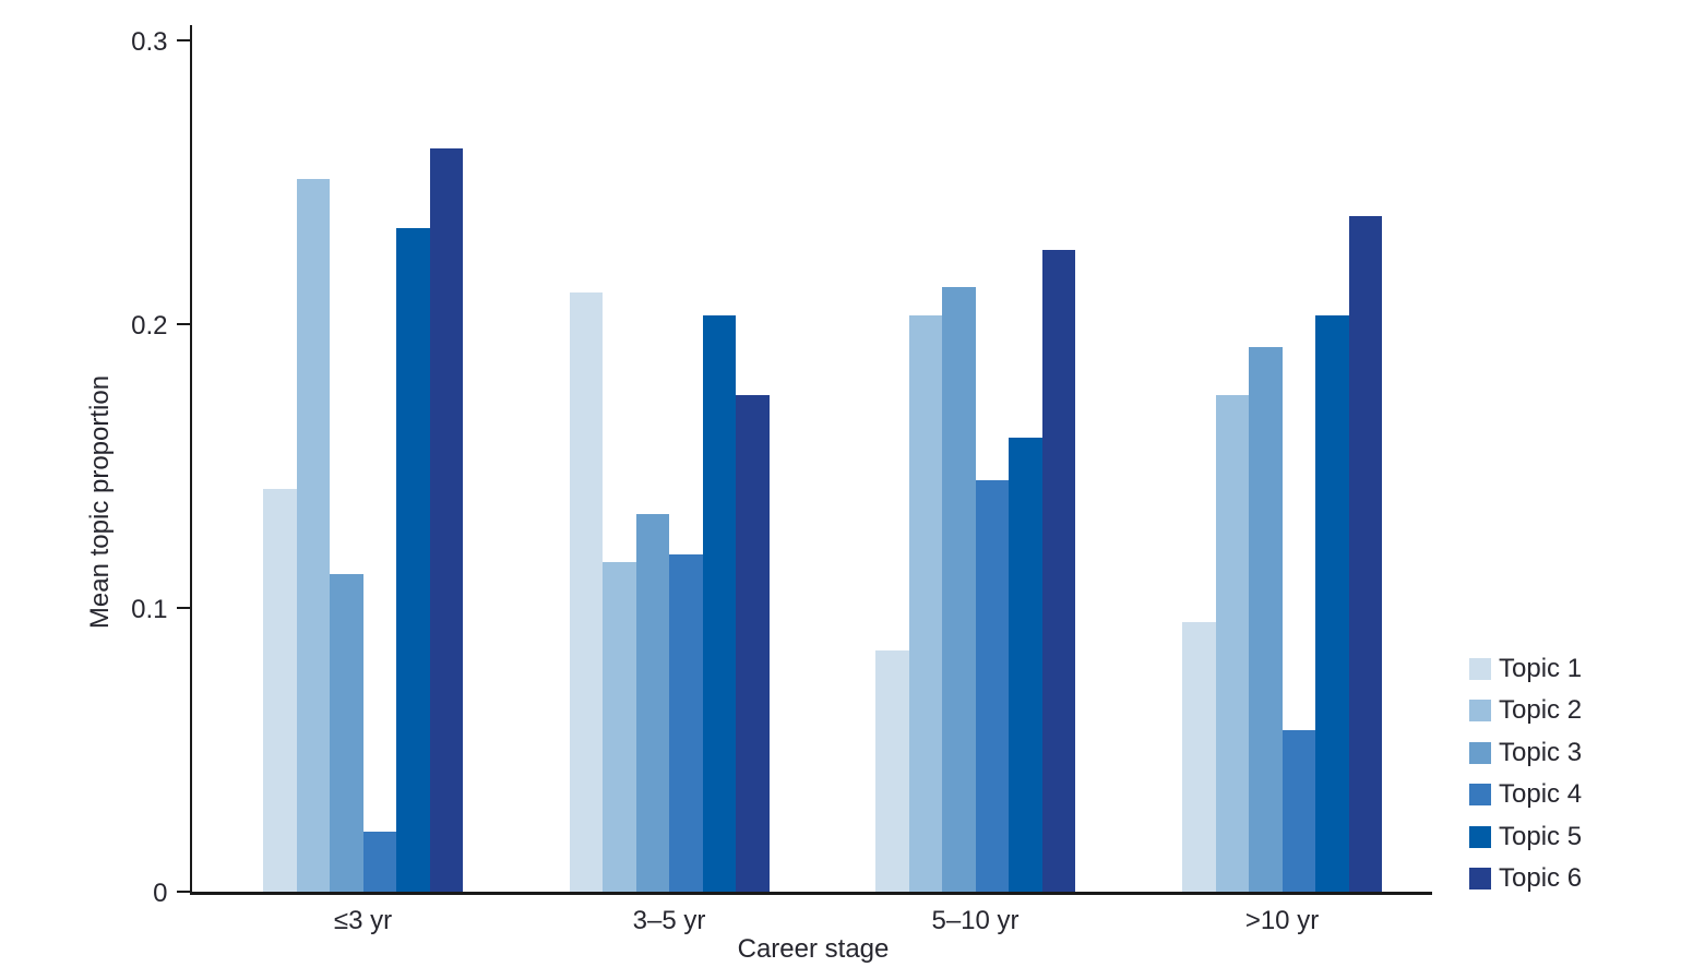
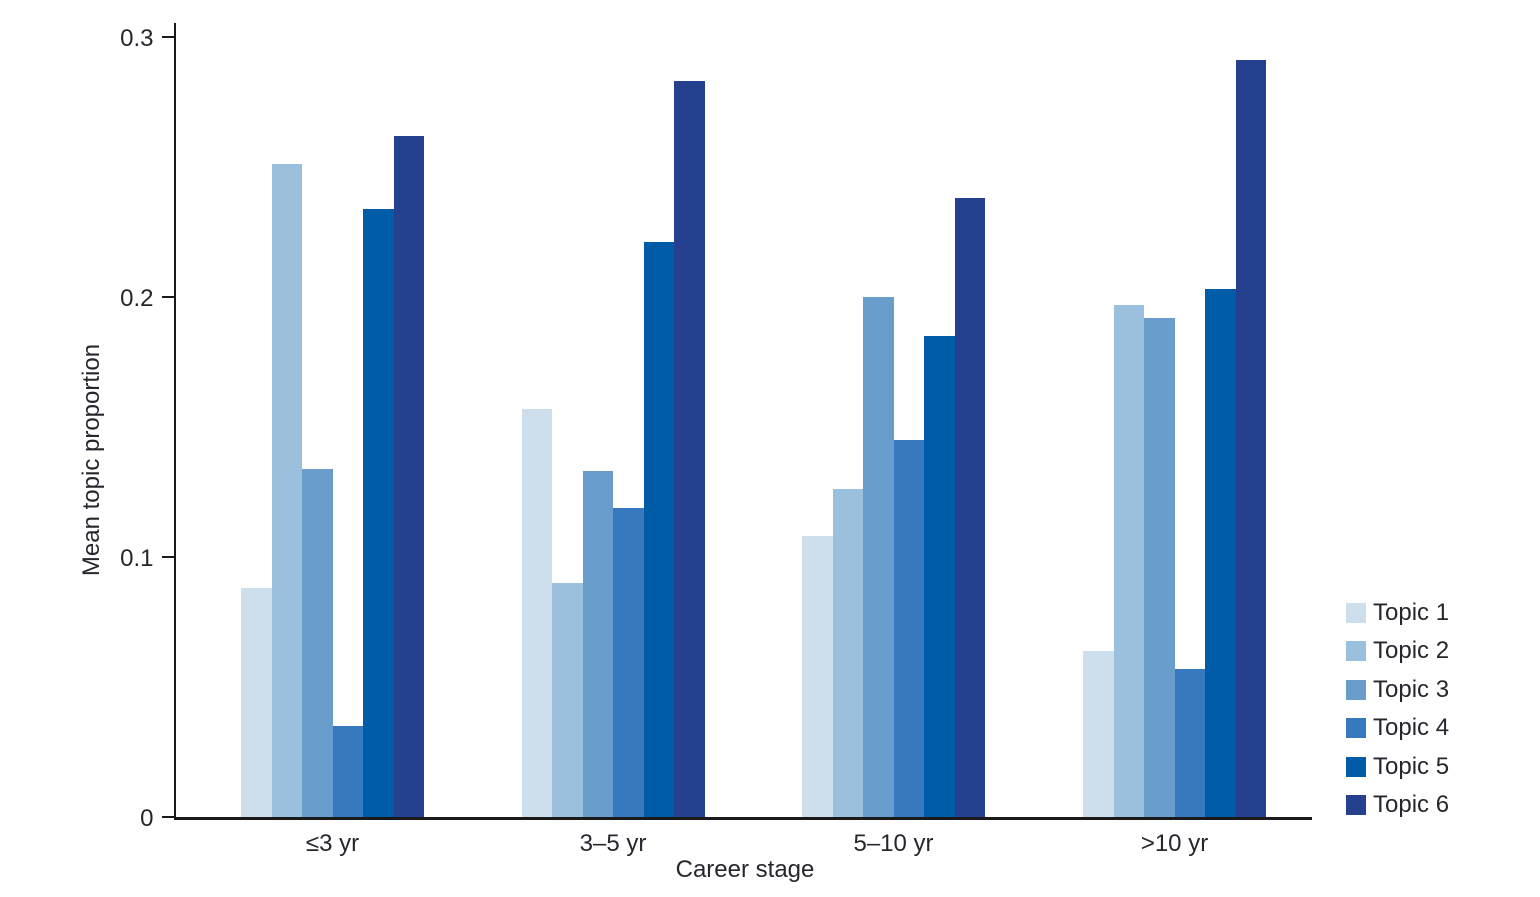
Topic 1/≤3 yr: 0.142 -> 0.088
Topic 3/≤3 yr: 0.112 -> 0.134
Topic 4/≤3 yr: 0.021 -> 0.035
Topic 1/3–5 yr: 0.211 -> 0.157
Topic 2/3–5 yr: 0.116 -> 0.090
Topic 5/3–5 yr: 0.203 -> 0.221
Topic 6/3–5 yr: 0.175 -> 0.283
Topic 1/5–10 yr: 0.085 -> 0.108
Topic 2/5–10 yr: 0.203 -> 0.126
Topic 3/5–10 yr: 0.213 -> 0.200
Topic 5/5–10 yr: 0.160 -> 0.185
Topic 6/5–10 yr: 0.226 -> 0.238
Topic 1/>10 yr: 0.095 -> 0.064
Topic 2/>10 yr: 0.175 -> 0.197
Topic 6/>10 yr: 0.238 -> 0.291
